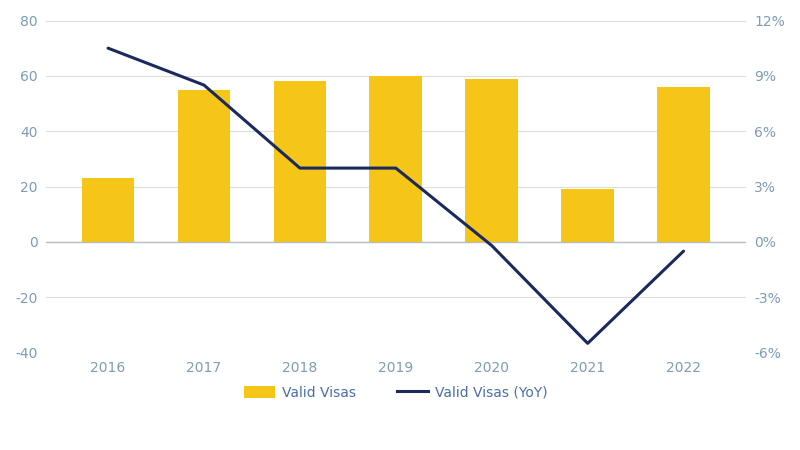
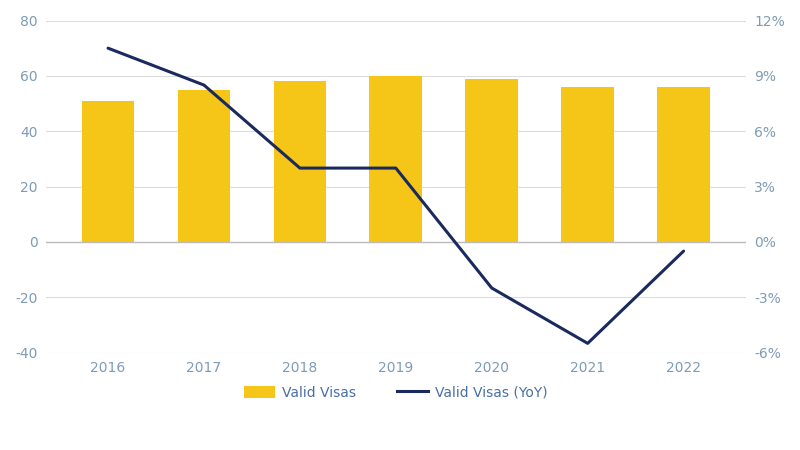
Valid Visas/2016: 23 -> 51
Valid Visas (YoY)/2020: -0.2% -> -2.5%
Valid Visas/2021: 19 -> 56
